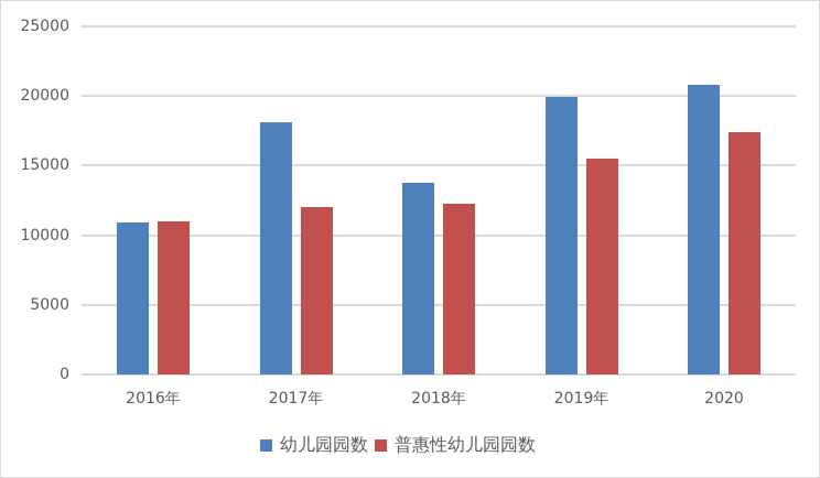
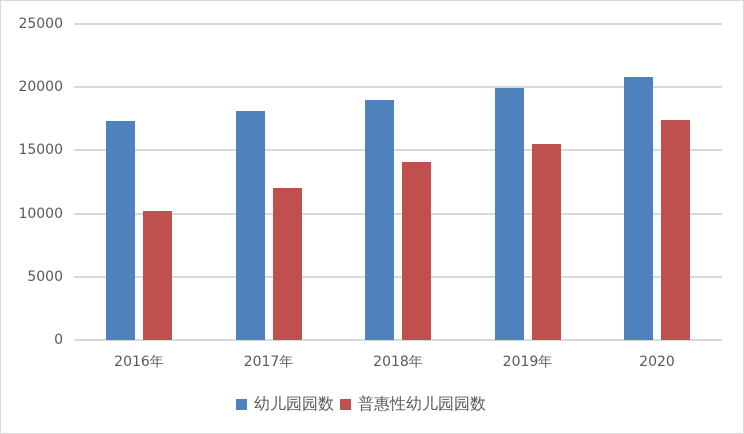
幼儿园园数/2016年: 10900 -> 17300
普惠性幼儿园园数/2016年: 11000 -> 10200
幼儿园园数/2018年: 13800 -> 19000
普惠性幼儿园园数/2018年: 12300 -> 14000
